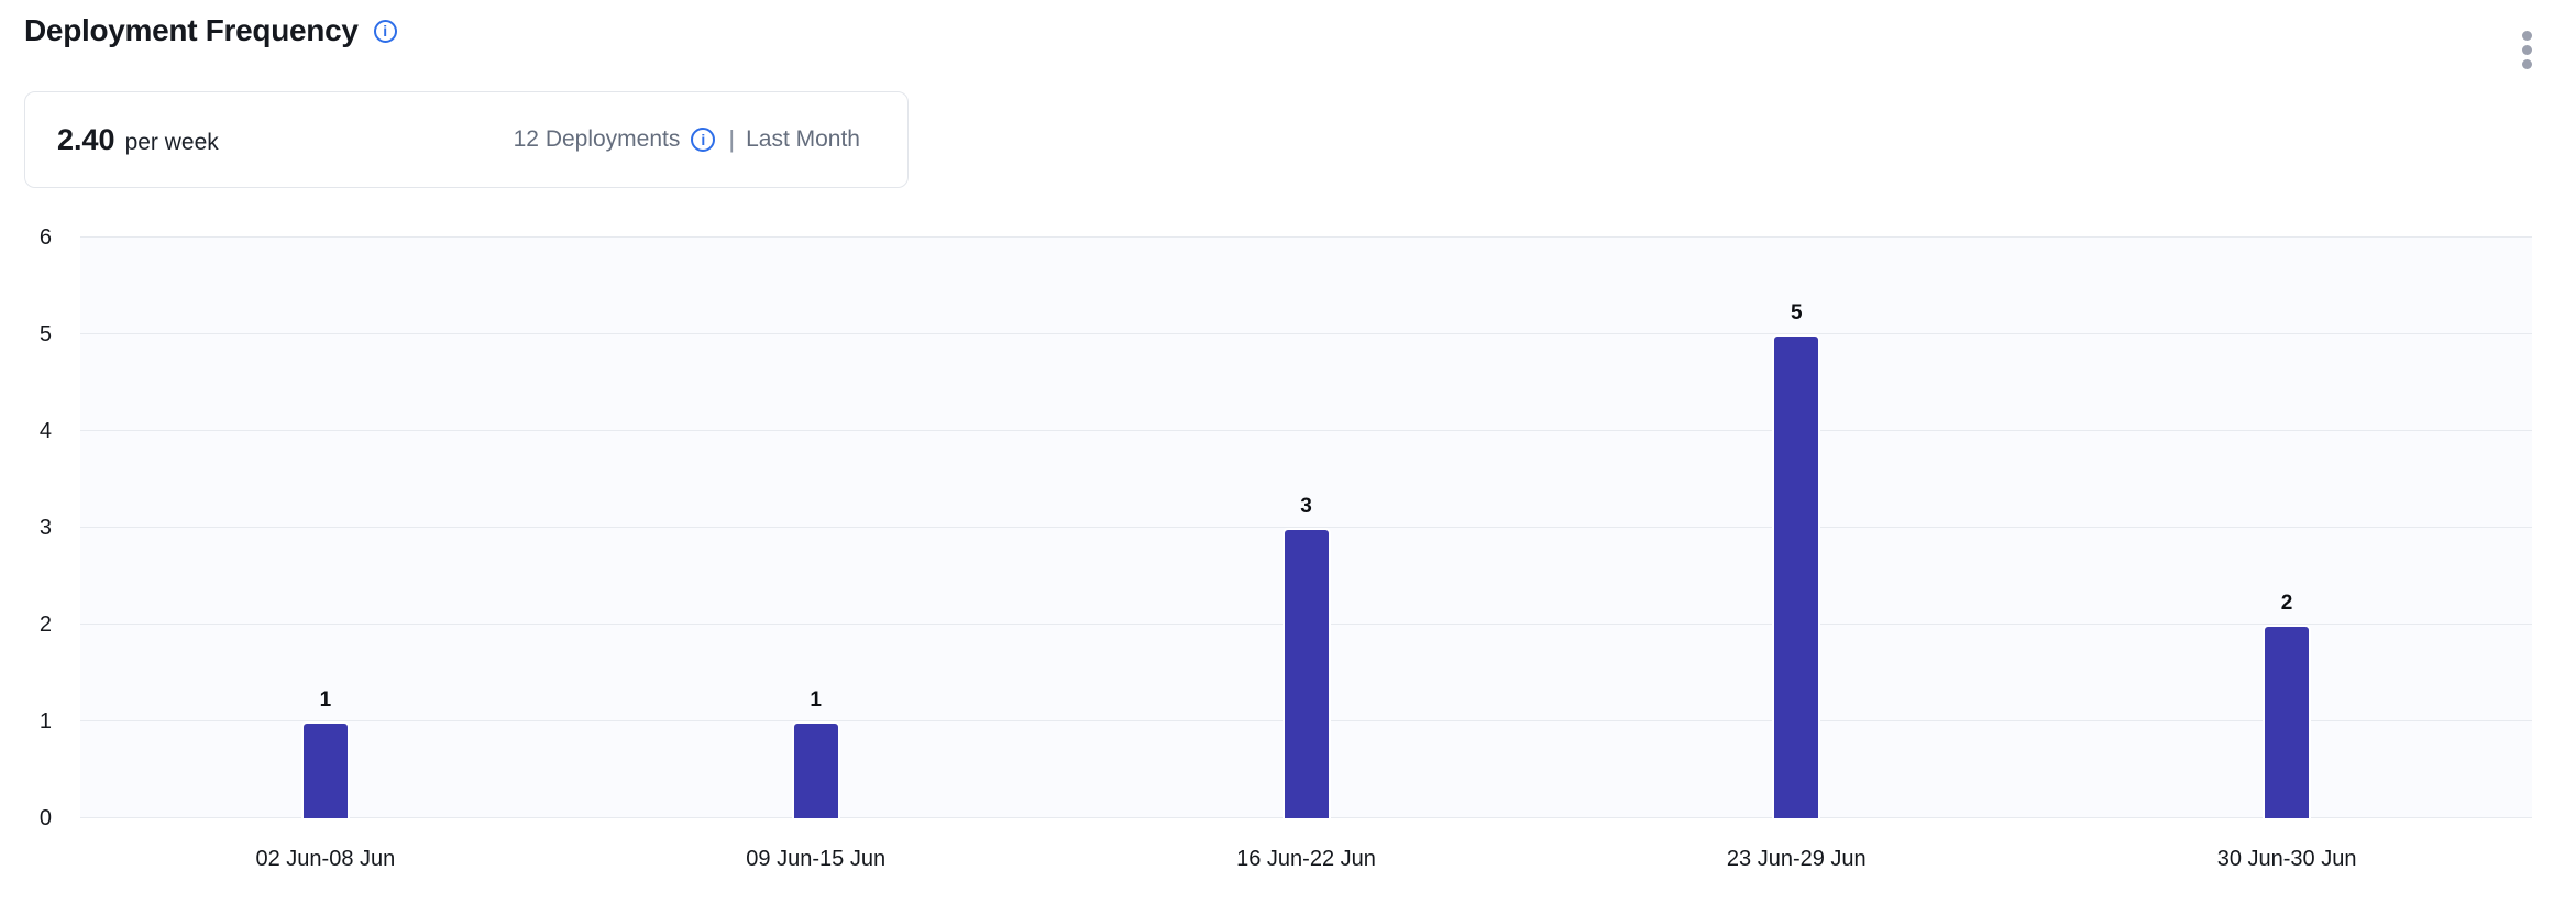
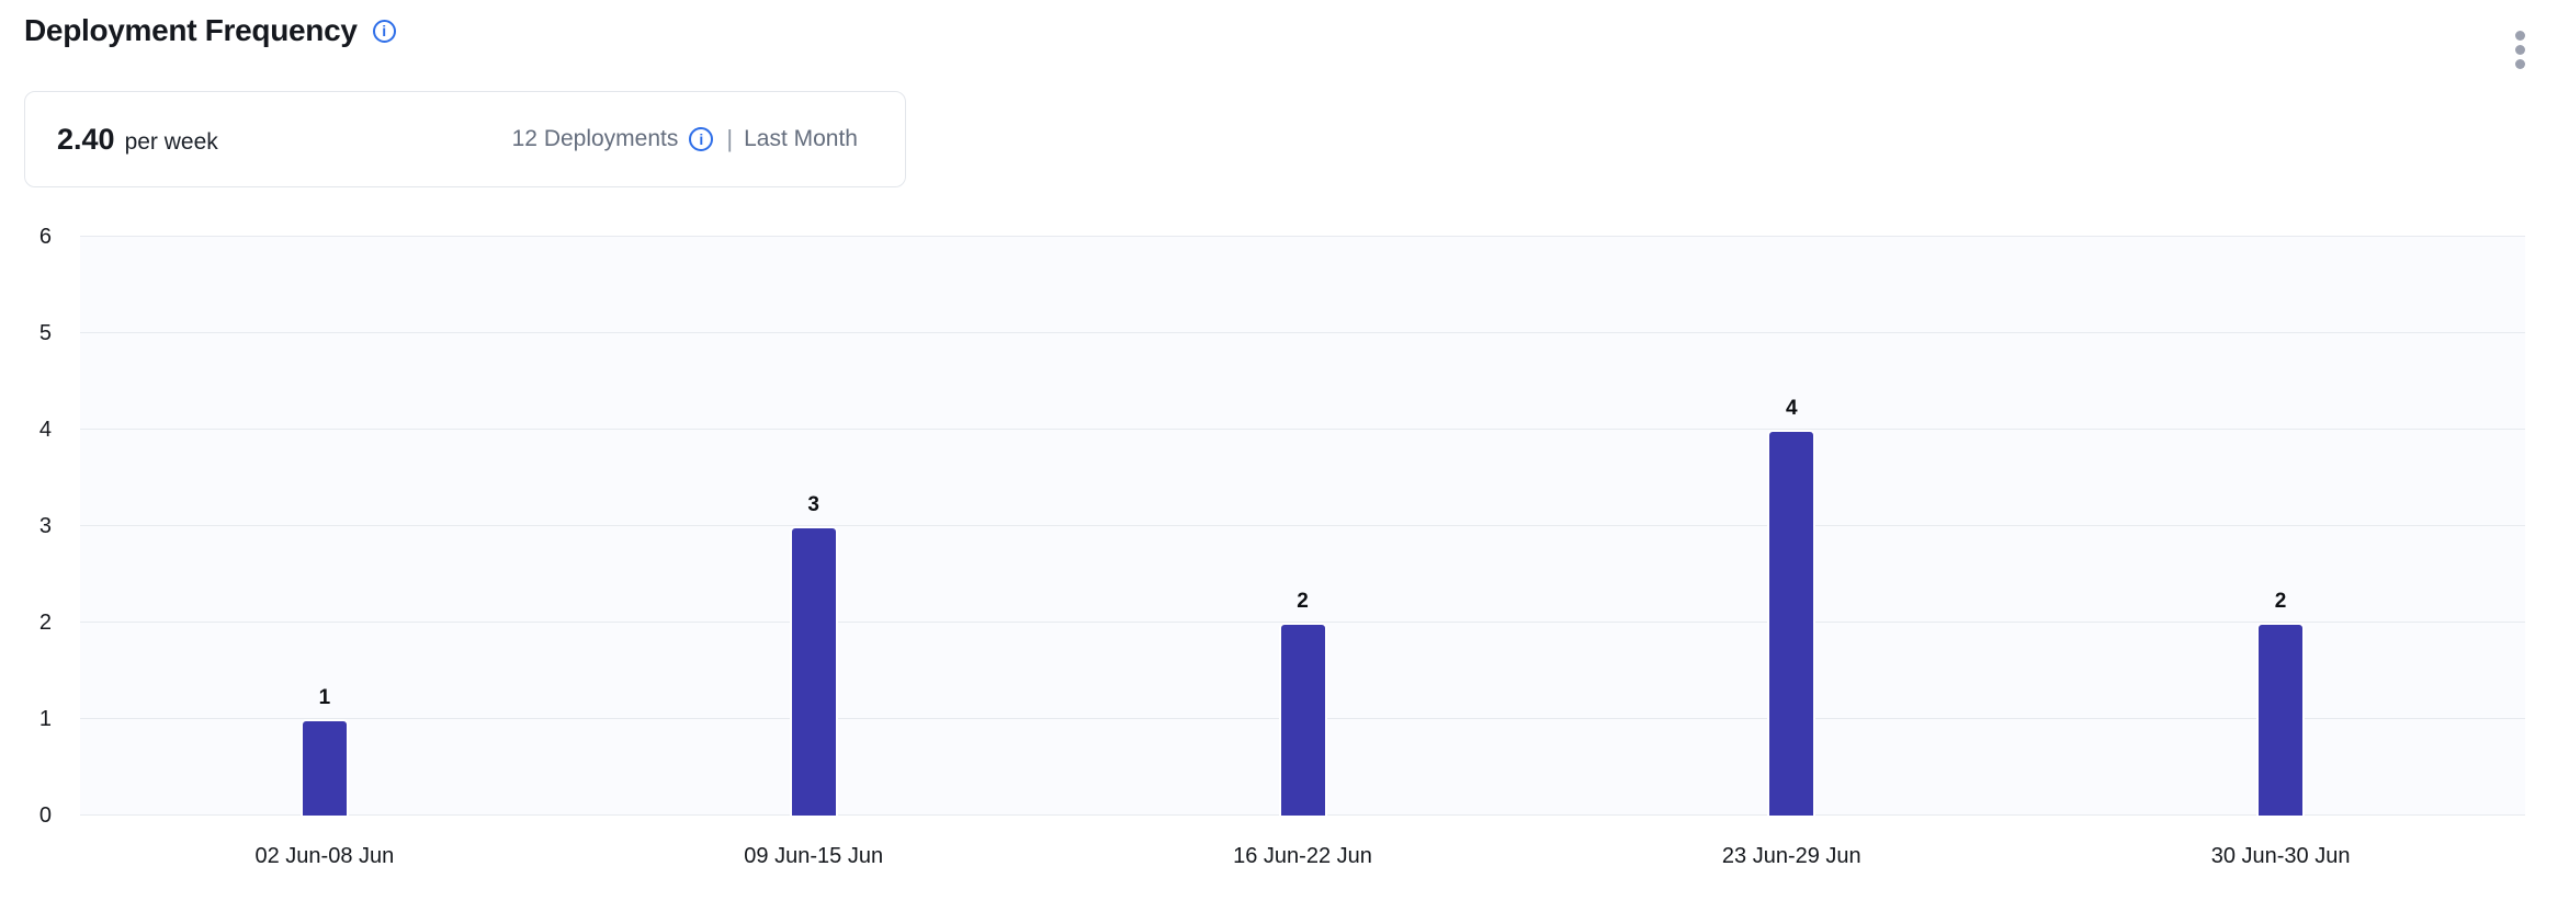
09 Jun-15 Jun: 1 -> 3
16 Jun-22 Jun: 3 -> 2
23 Jun-29 Jun: 5 -> 4
